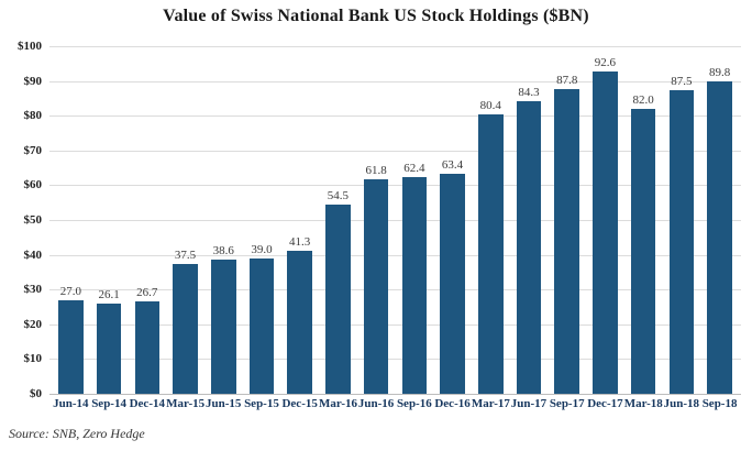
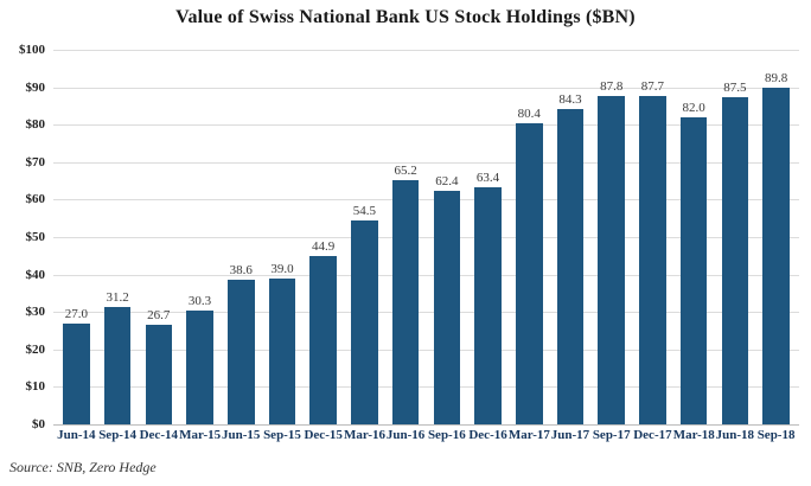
Sep-14: 26.1 -> 31.2
Mar-15: 37.5 -> 30.3
Dec-15: 41.3 -> 44.9
Jun-16: 61.8 -> 65.2
Dec-17: 92.6 -> 87.7
